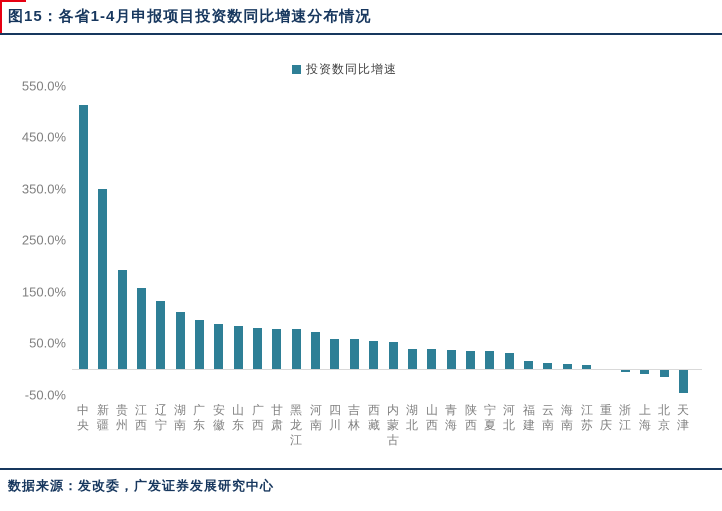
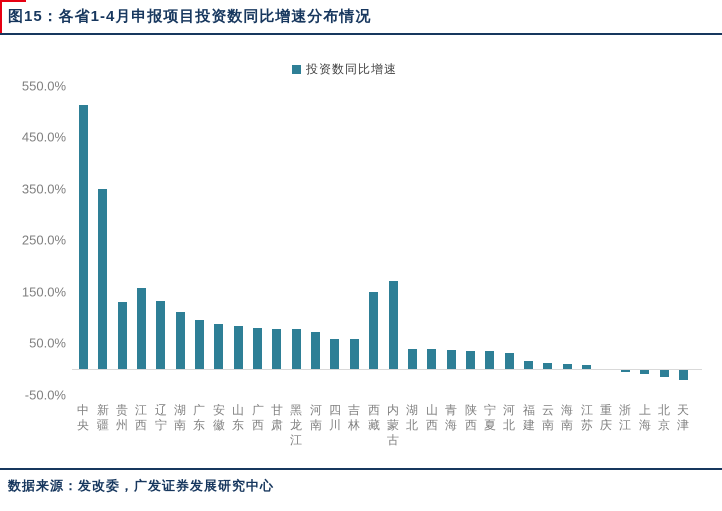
贵州: 190% -> 130%
西藏: 60% -> 150%
内蒙古: 50% -> 170%
天津: -40% -> -20%
